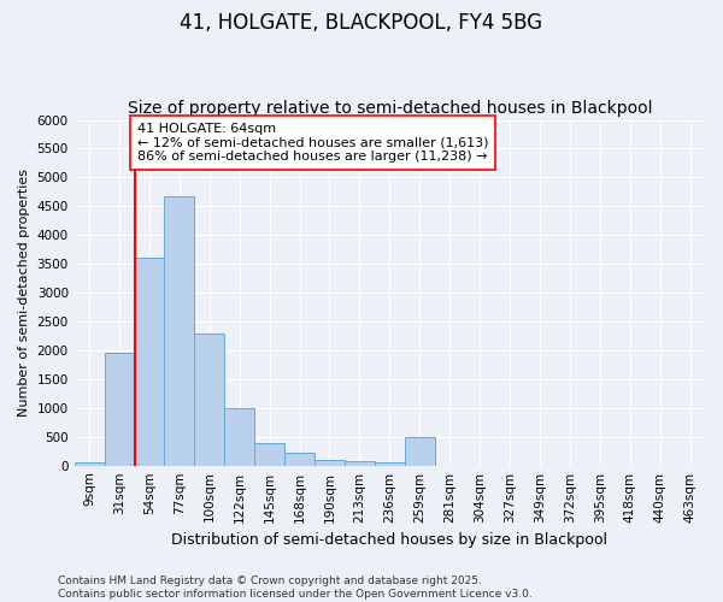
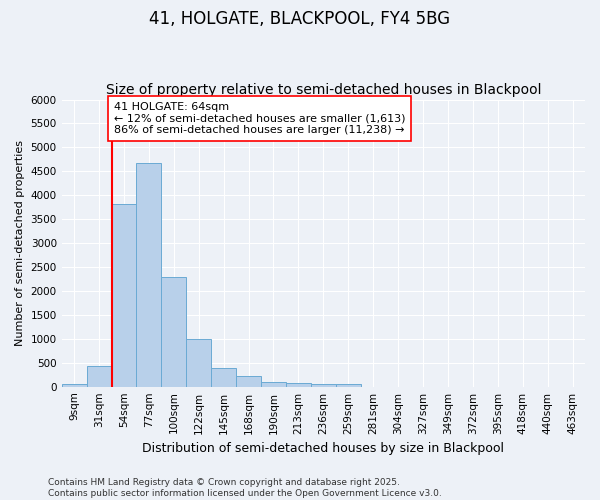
31sqm: 1950 -> 430
54sqm: 3600 -> 3820
259sqm: 500 -> 50
